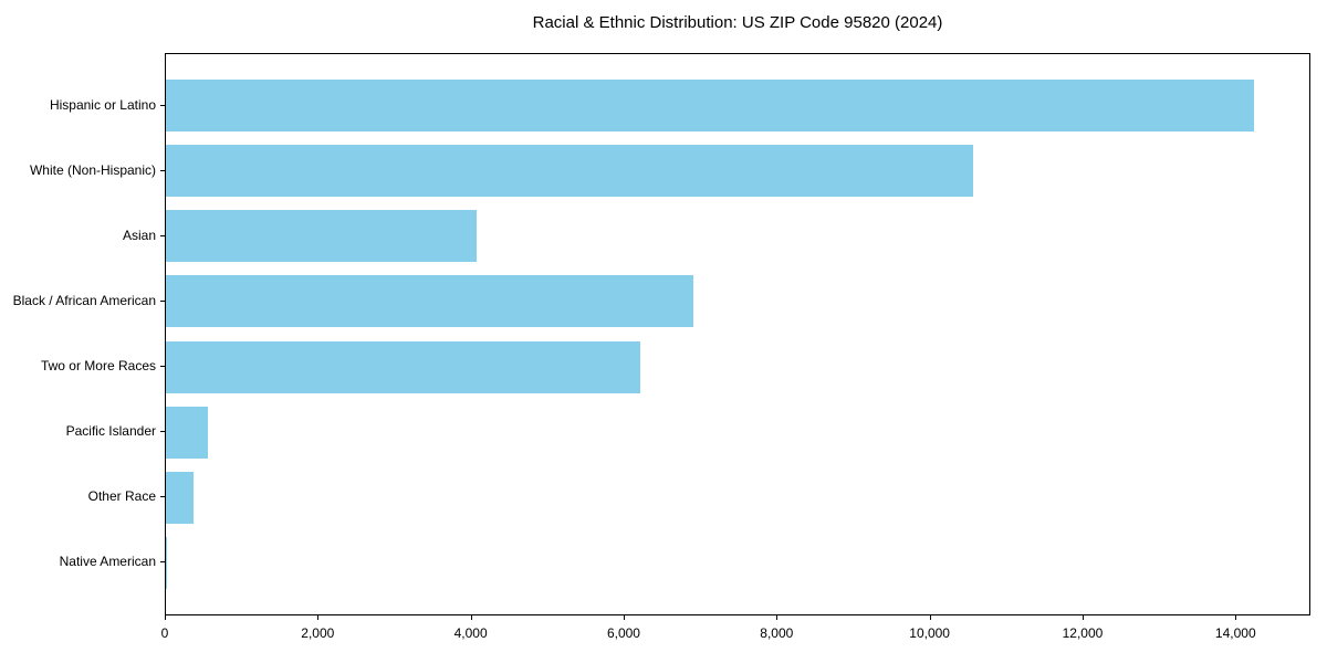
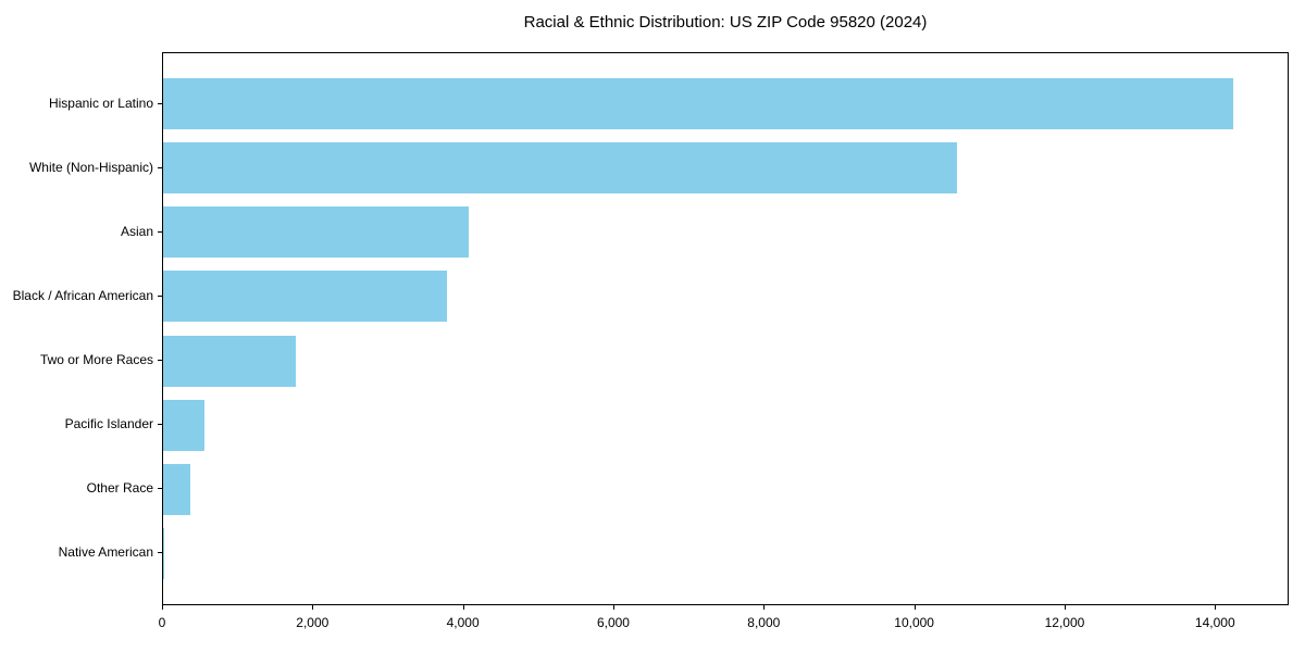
Black / African American: 6900 -> 3800
Two or More Races: 6200 -> 1800
